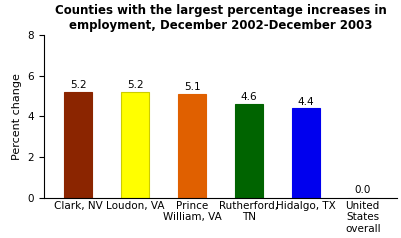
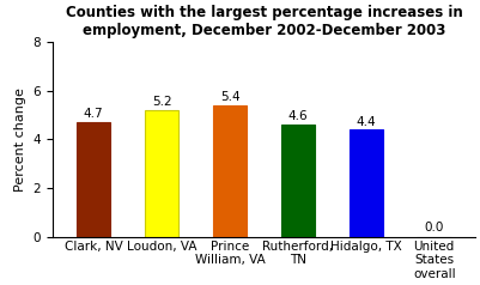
Clark, NV: 5.2 -> 4.7
Prince William, VA: 5.1 -> 5.4
